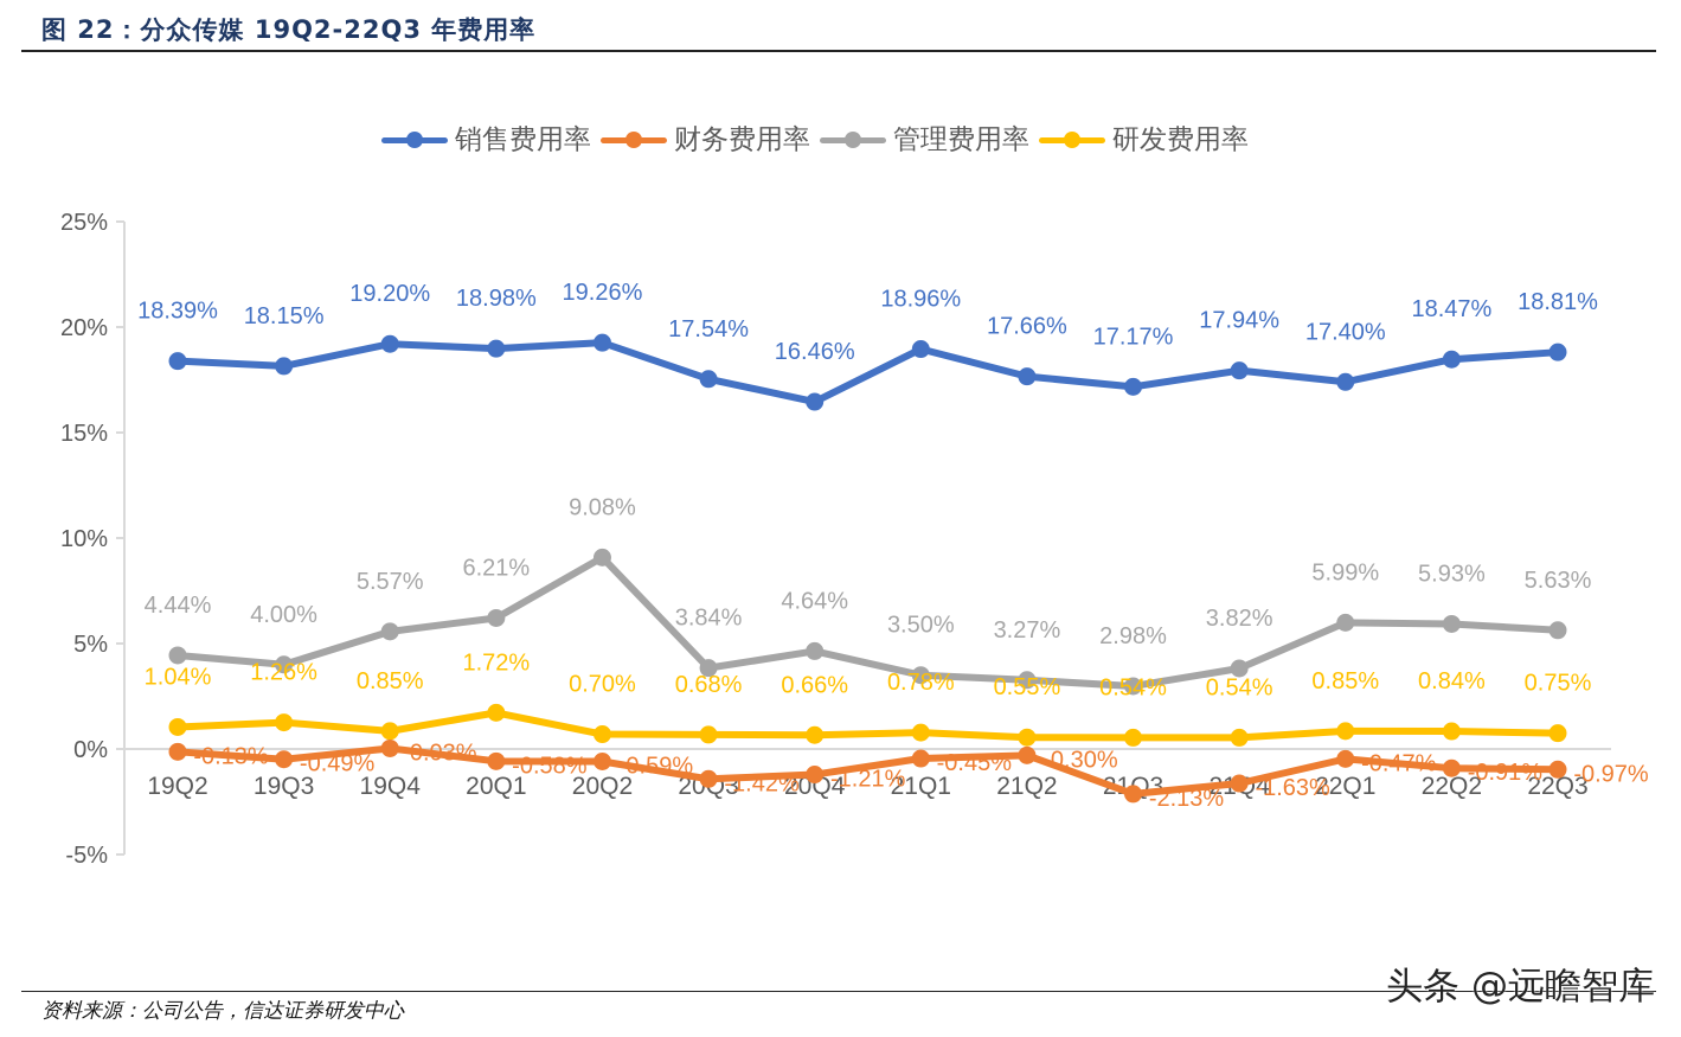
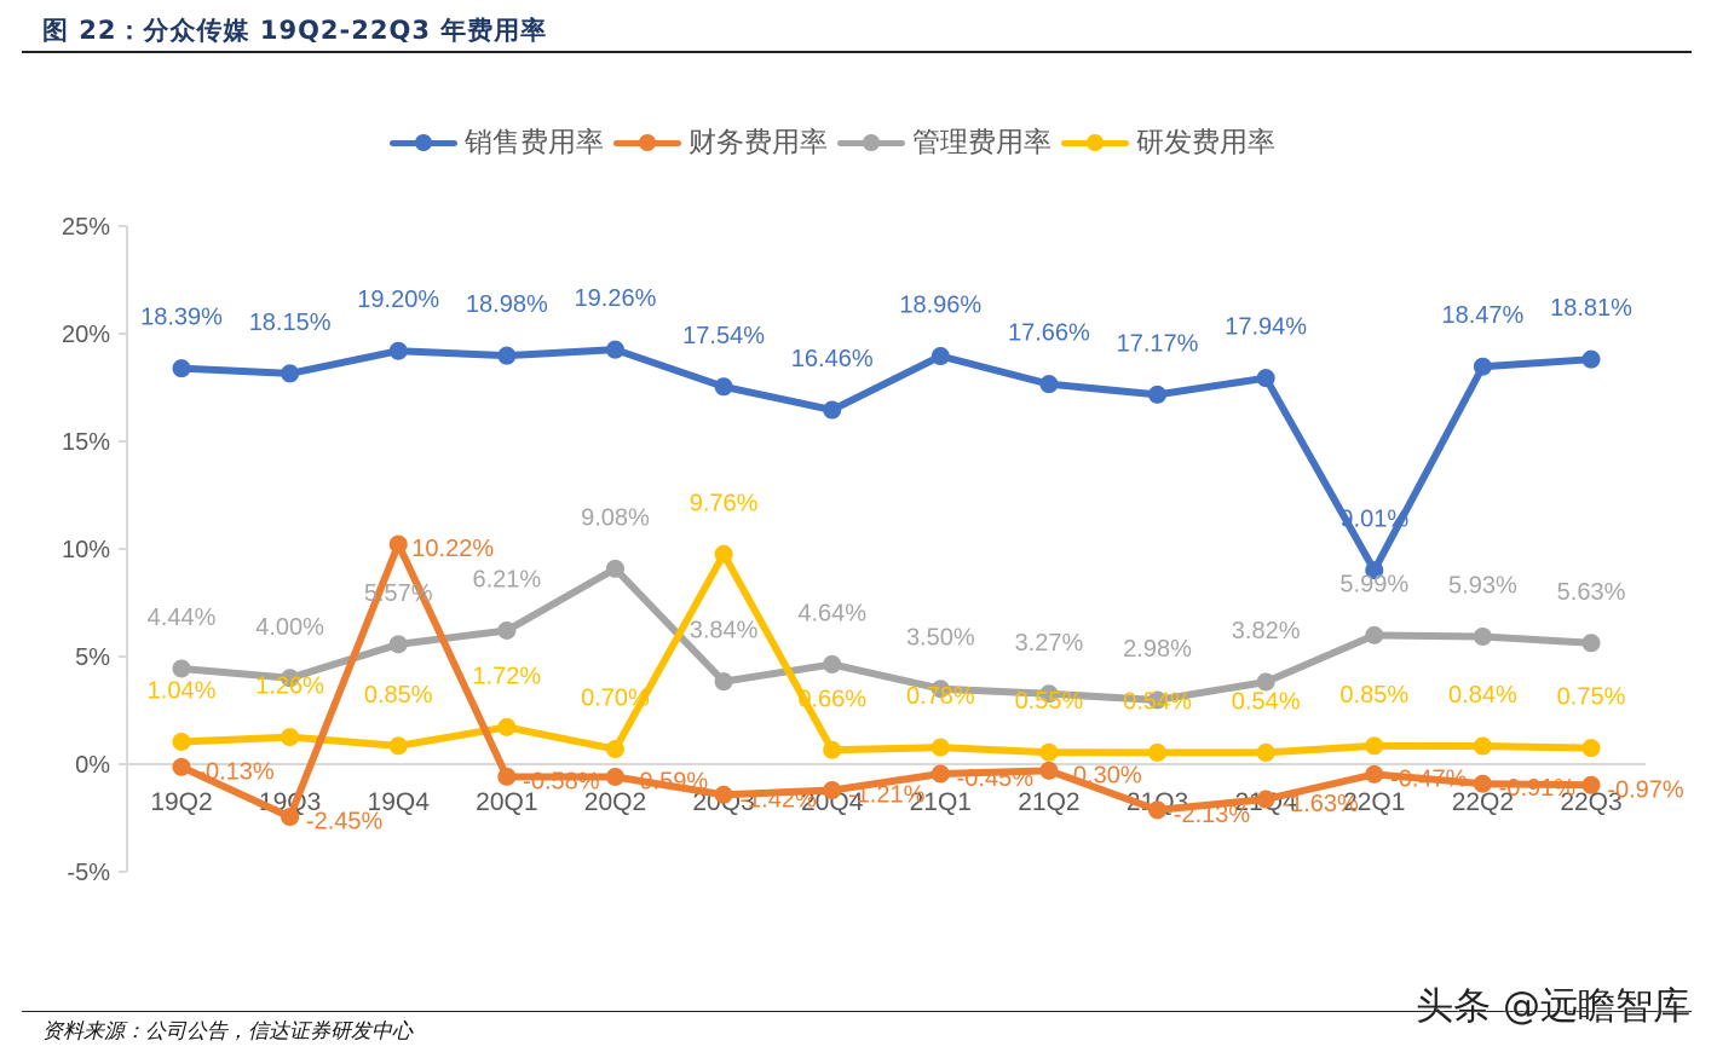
财务费用率/19Q3: -0.49% -> -2.45%
财务费用率/19Q4: 0.03% -> 10.22%
研发费用率/20Q3: 0.68% -> 9.76%
销售费用率/22Q1: 17.40% -> 9.01%
